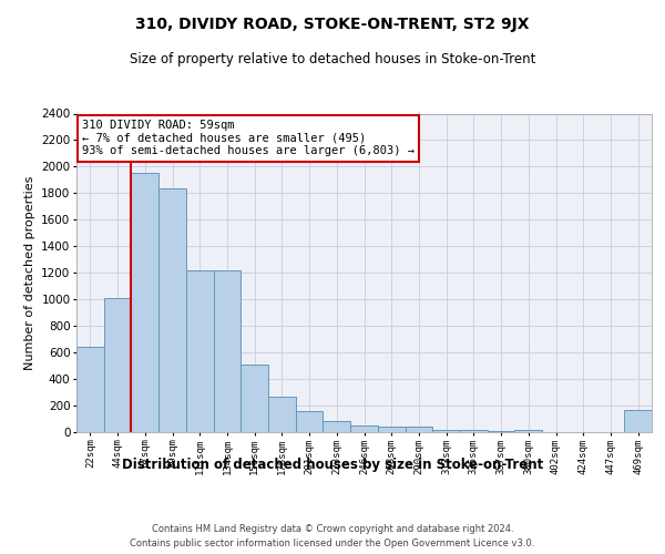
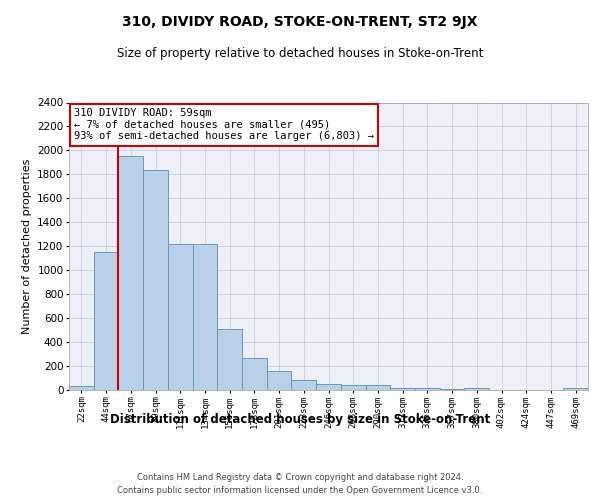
22sqm: 640 -> 30
44sqm: 1010 -> 1150
469sqm: 170 -> 20
